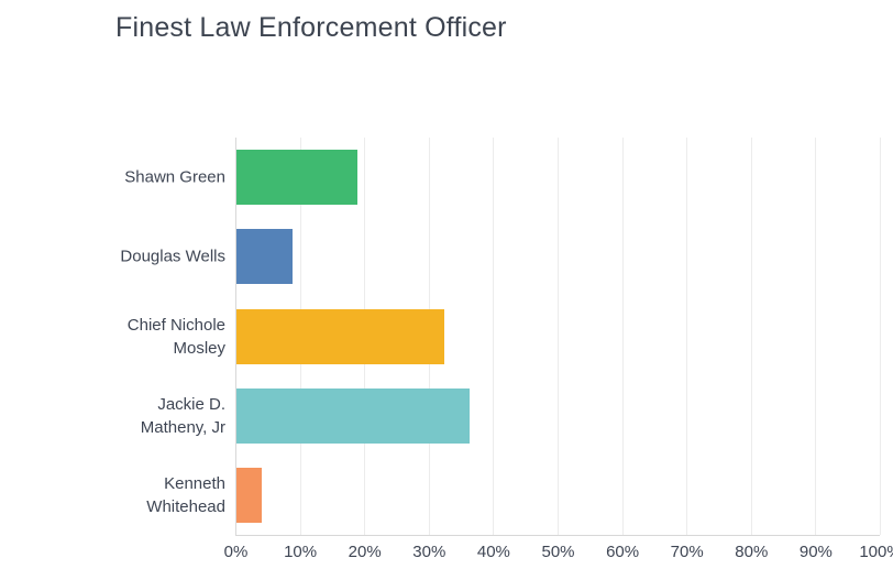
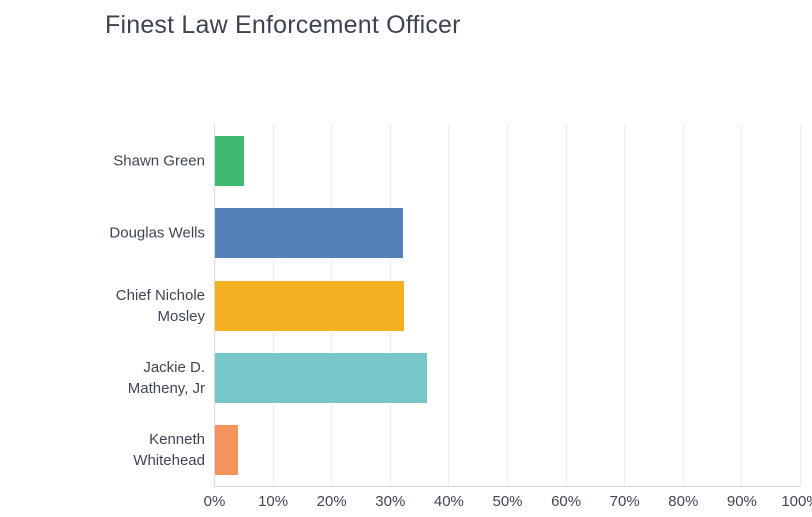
Shawn Green: 19% -> 5%
Douglas Wells: 9% -> 32%
